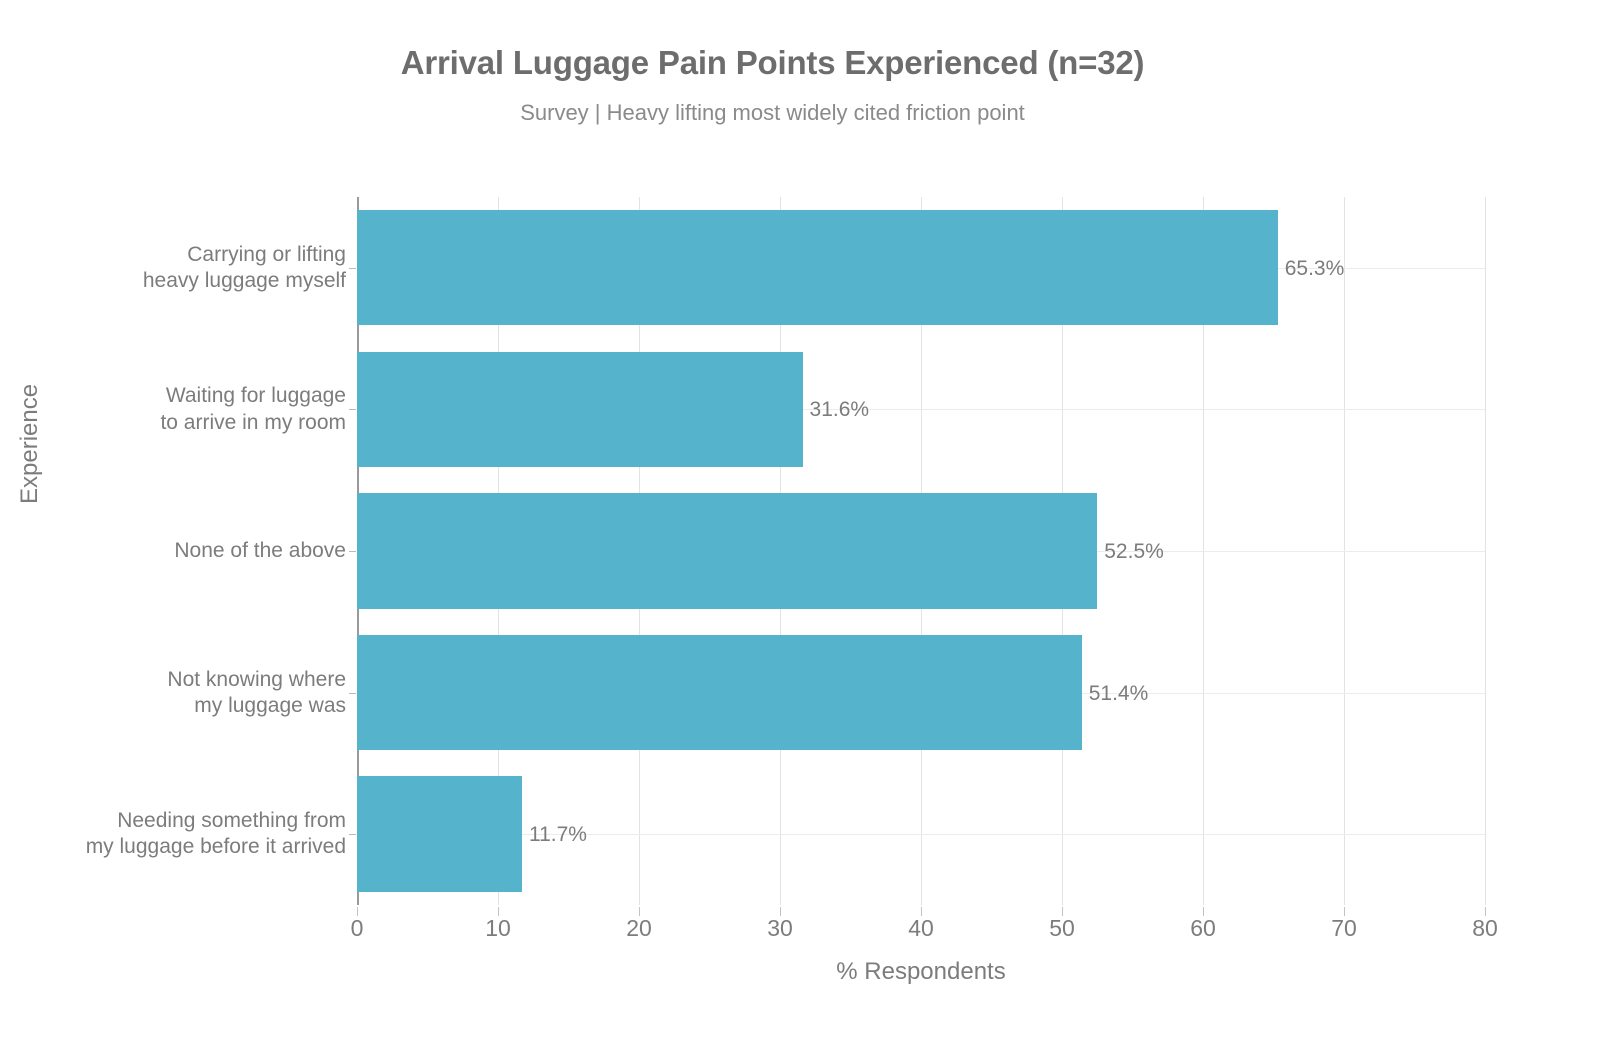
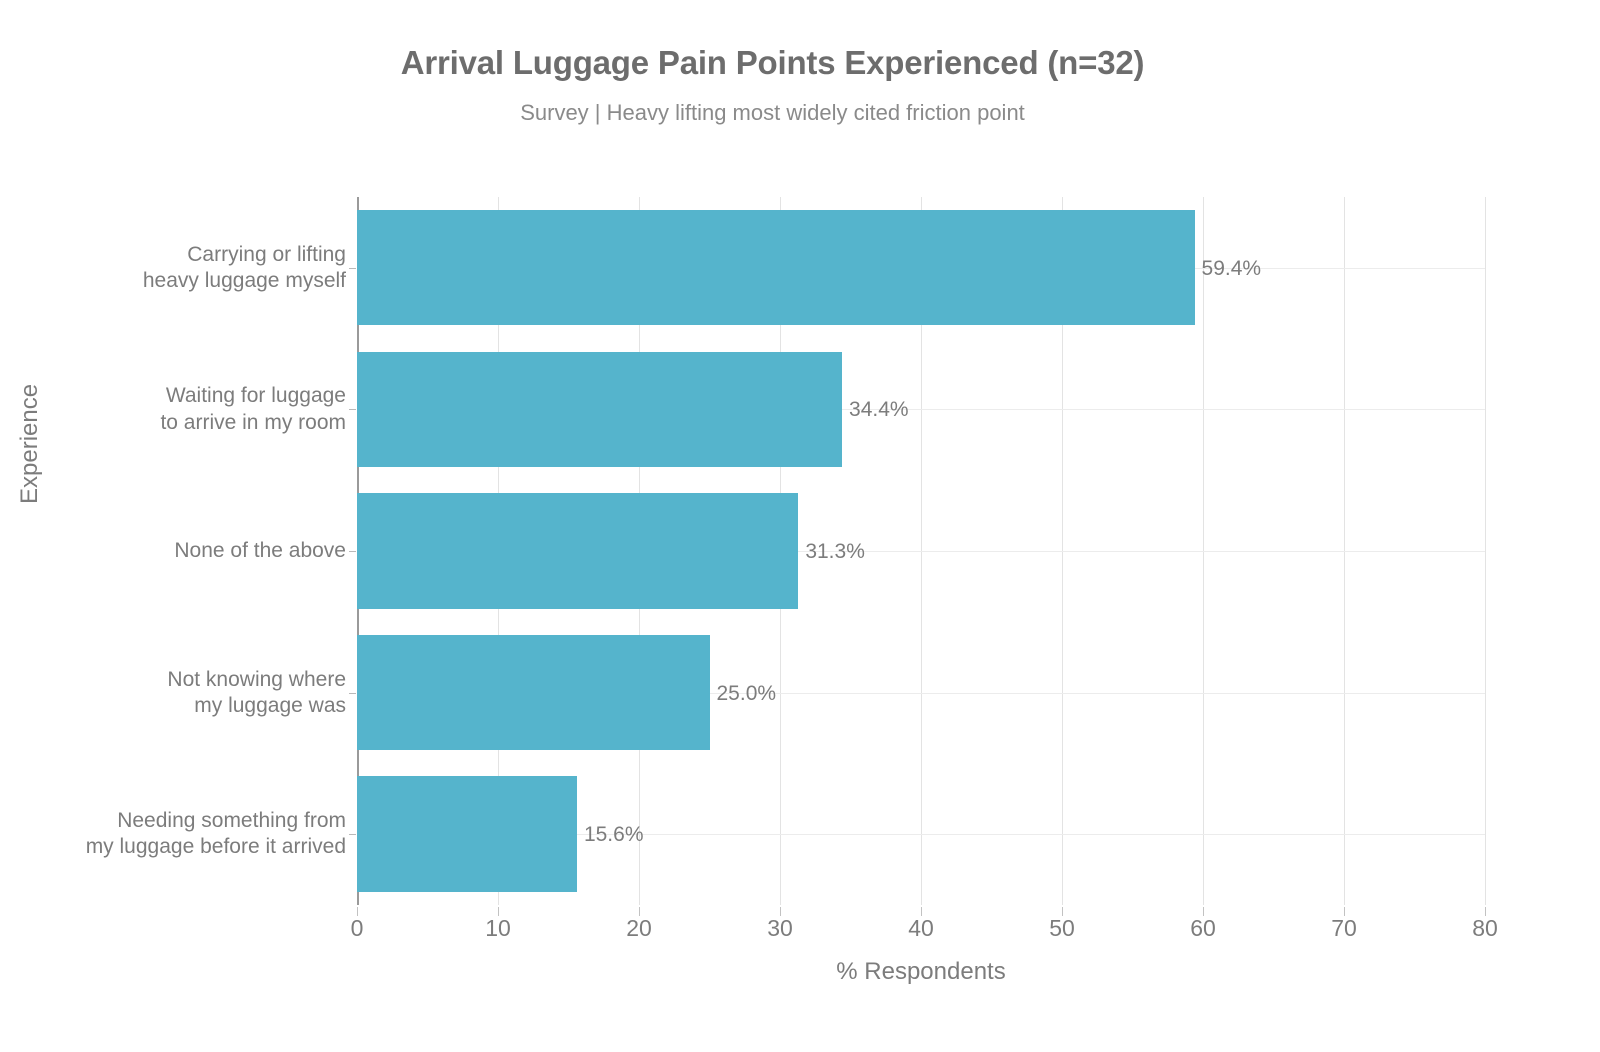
Carrying or lifting heavy luggage myself: 65.3% -> 59.4%
Waiting for luggage to arrive in my room: 31.6% -> 34.4%
None of the above: 52.5% -> 31.3%
Not knowing where my luggage was: 51.4% -> 25.0%
Needing something from my luggage before it arrived: 11.7% -> 15.6%
